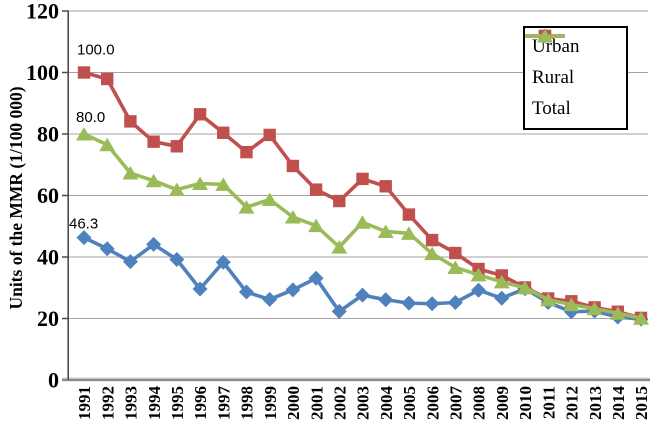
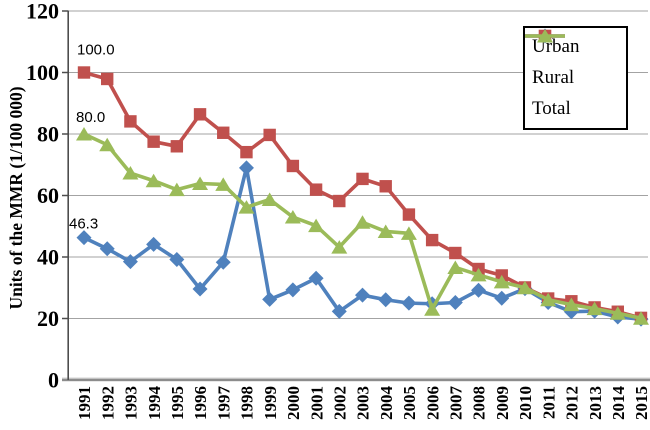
Urban/1998: 29 -> 69
Total/2006: 41 -> 23
